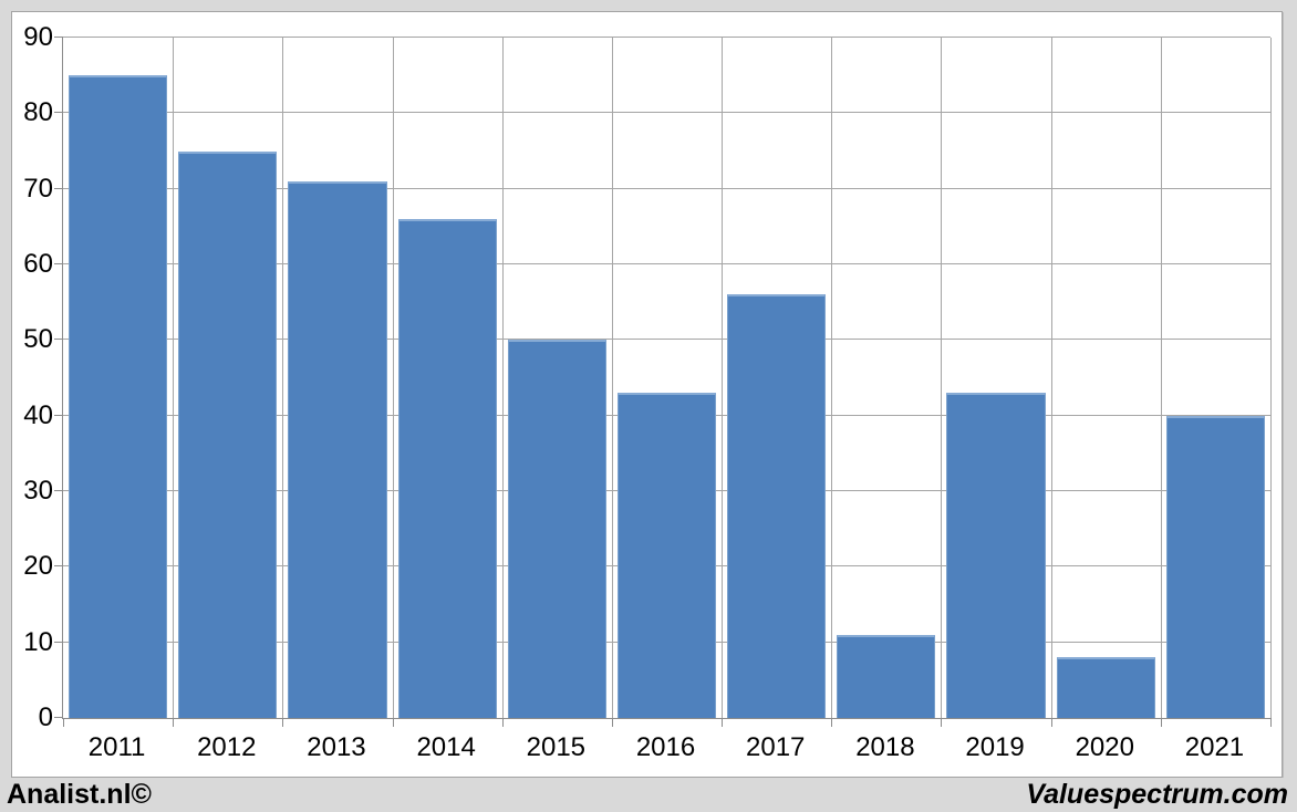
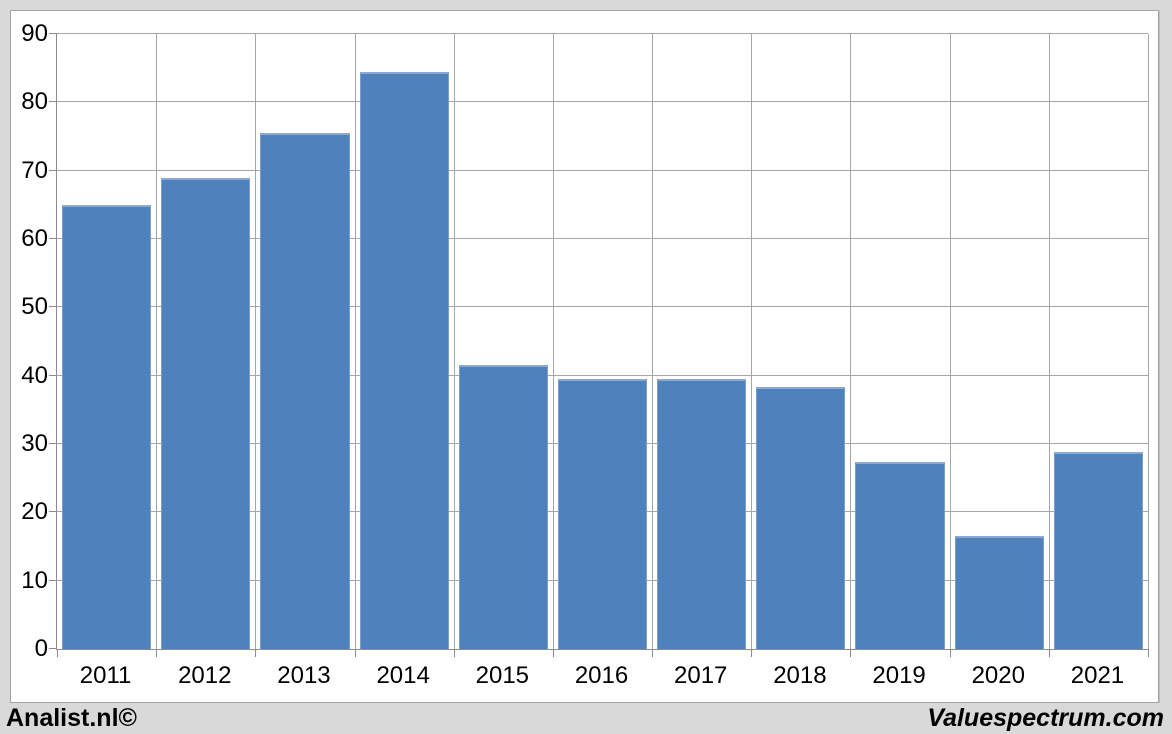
2011: 85 -> 65
2012: 75 -> 69
2013: 71 -> 76
2014: 66 -> 84
2015: 50 -> 42
2016: 43 -> 40
2017: 56 -> 40
2018: 11 -> 38
2019: 43 -> 27
2020: 8 -> 16
2021: 40 -> 29
